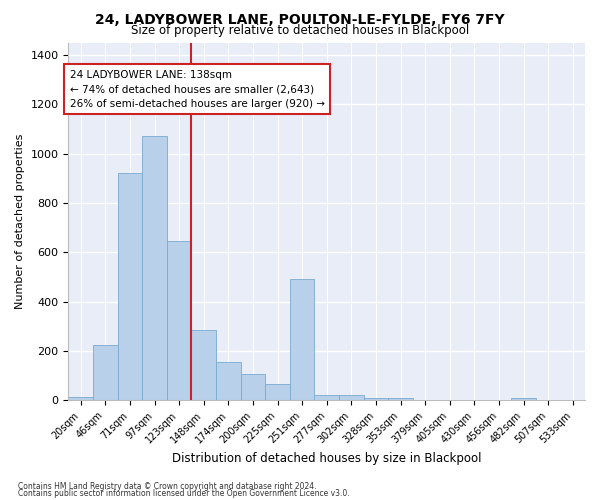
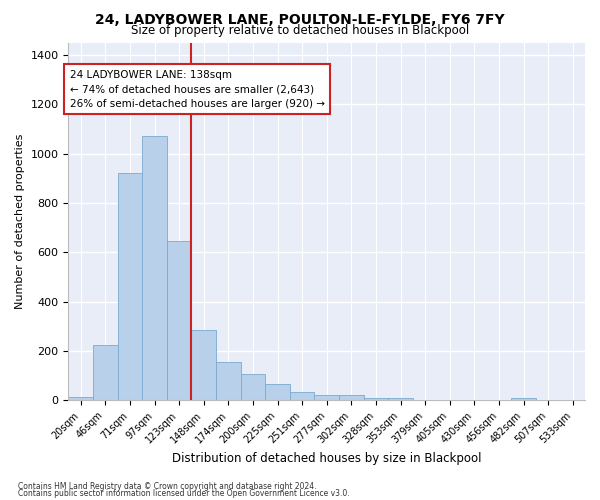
251sqm: 490 -> 35
